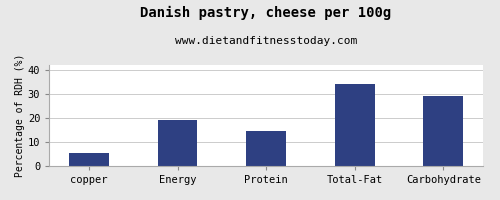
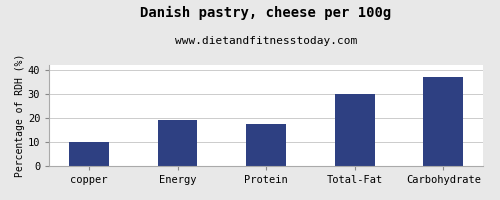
copper: 5.5 -> 10.0
Protein: 14.5 -> 17.5
Total-Fat: 34.0 -> 30.0
Carbohydrate: 29.2 -> 37.0
